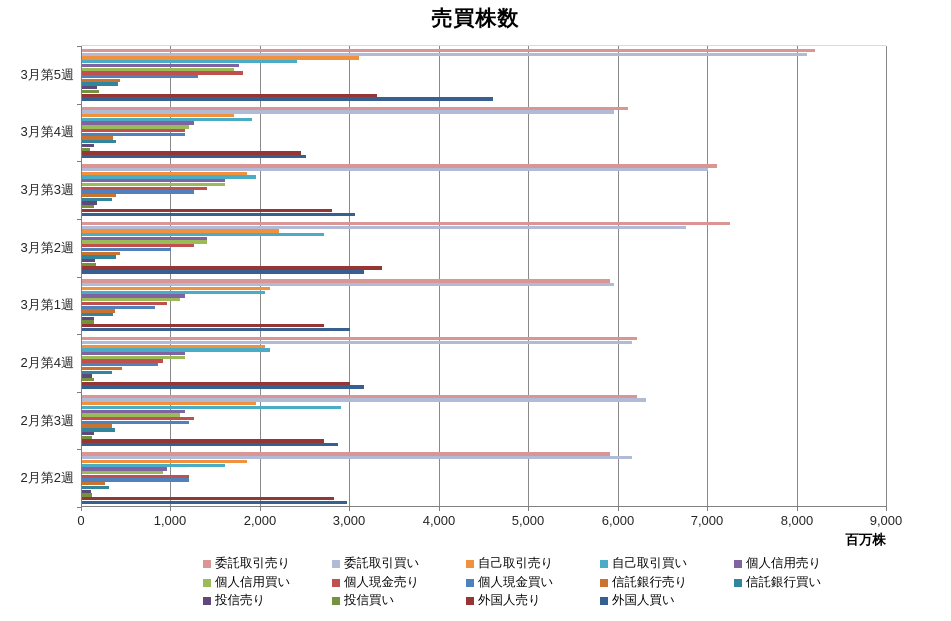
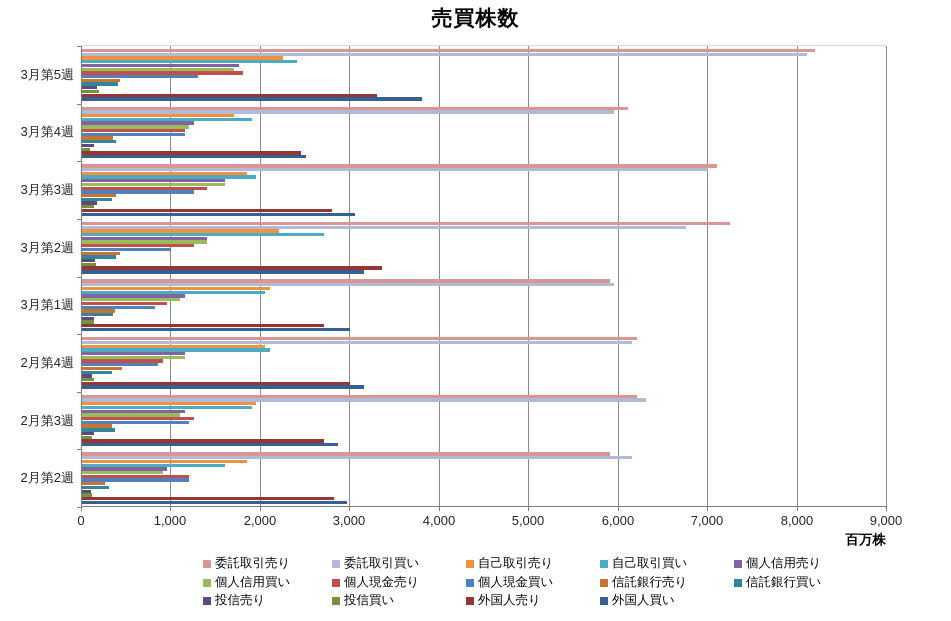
自己取引売り/3月第5週: 3100 -> 2200
外国人買い/3月第5週: 4600 -> 3800
自己取引買い/2月第3週: 2900 -> 1900
